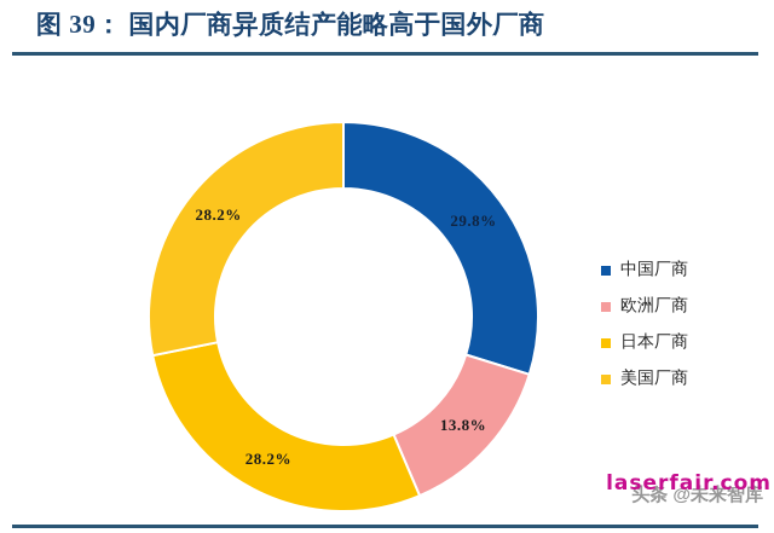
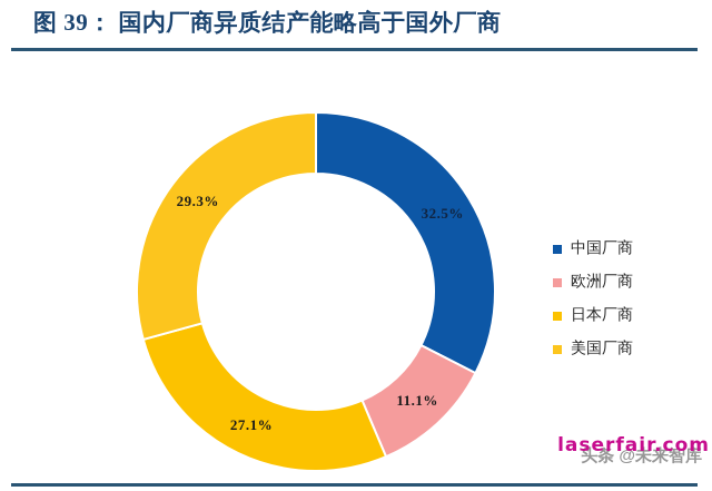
中国厂商: 29.8% -> 32.5%
欧洲厂商: 13.8% -> 11.1%
日本厂商: 28.2% -> 27.1%
美国厂商: 28.2% -> 29.3%
